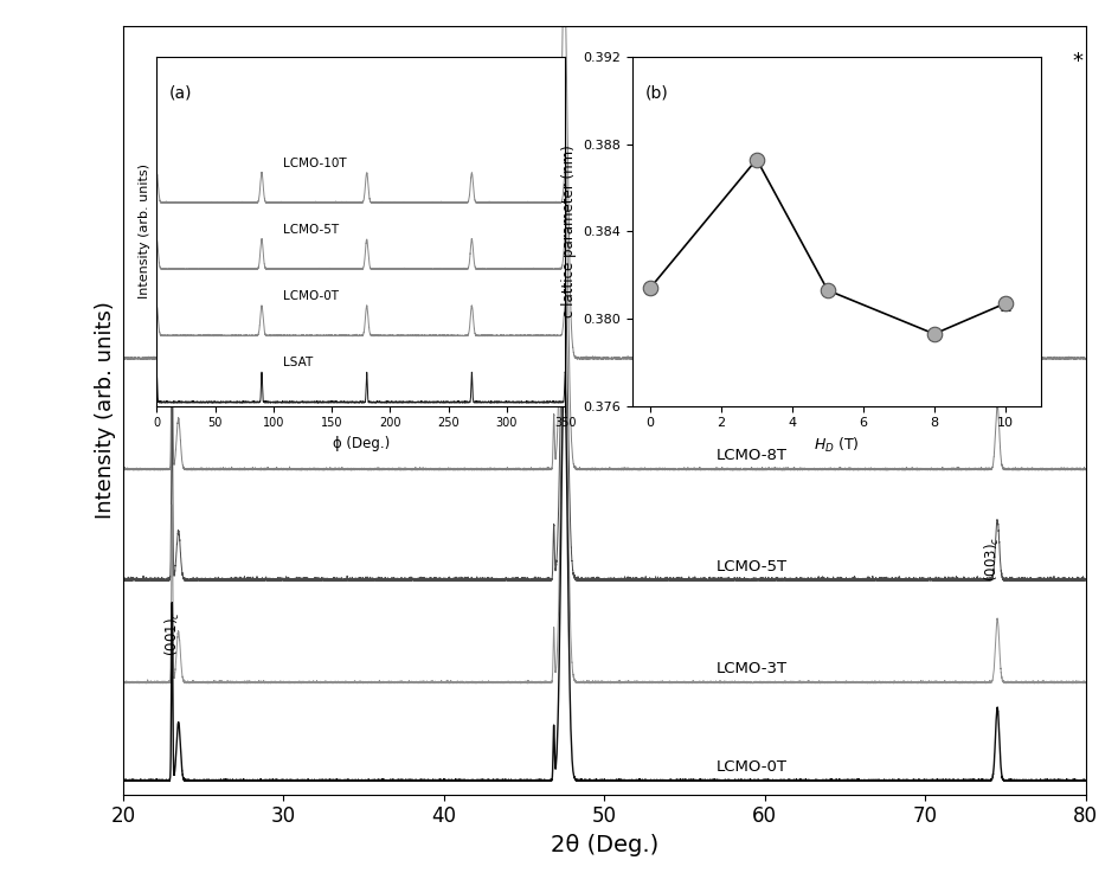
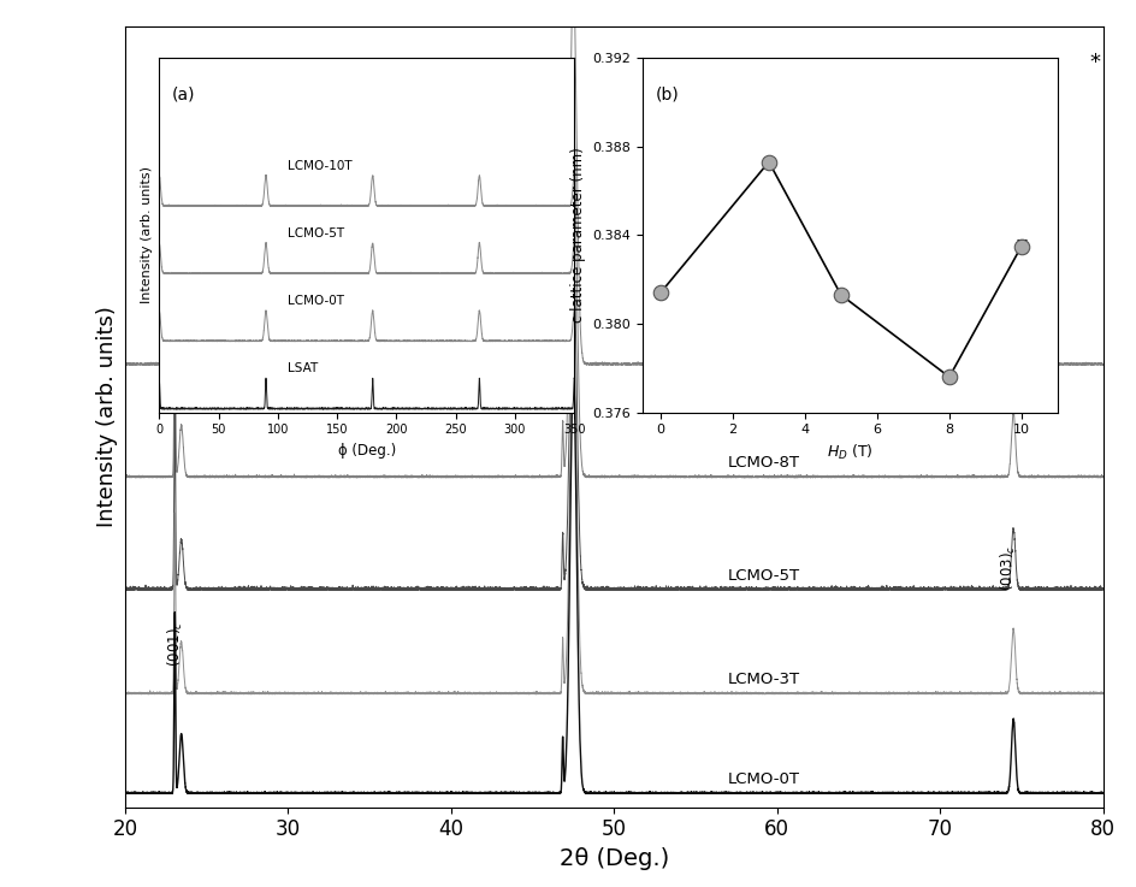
8: 0.3793 -> 0.3776
10: 0.3807 -> 0.3835
